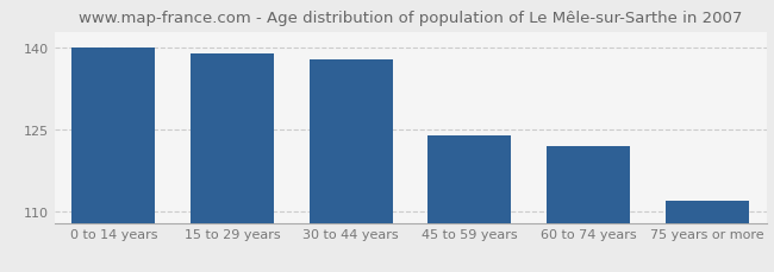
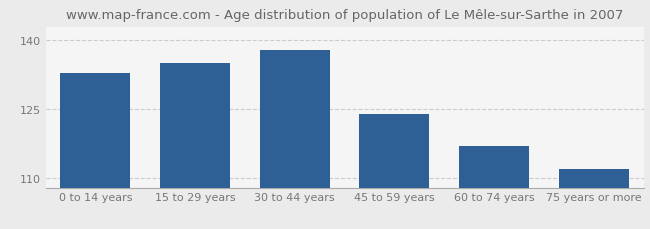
0 to 14 years: 140 -> 133
15 to 29 years: 139 -> 135
60 to 74 years: 122 -> 117
